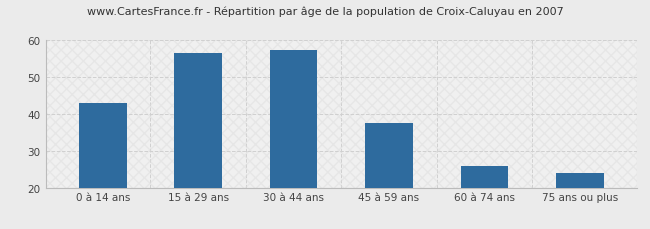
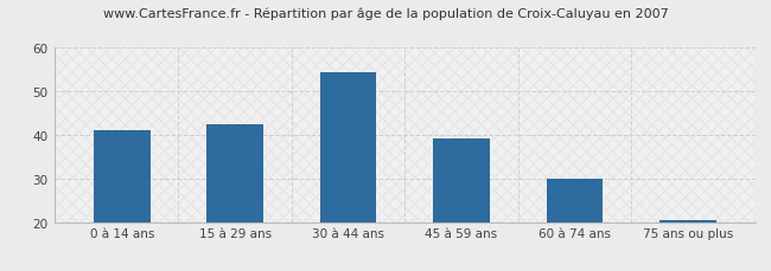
0 à 14 ans: 43.0 -> 41.2
15 à 29 ans: 56.5 -> 42.5
30 à 44 ans: 57.5 -> 54.3
45 à 59 ans: 37.5 -> 39.2
60 à 74 ans: 26.0 -> 30.0
75 ans ou plus: 24.0 -> 20.3
